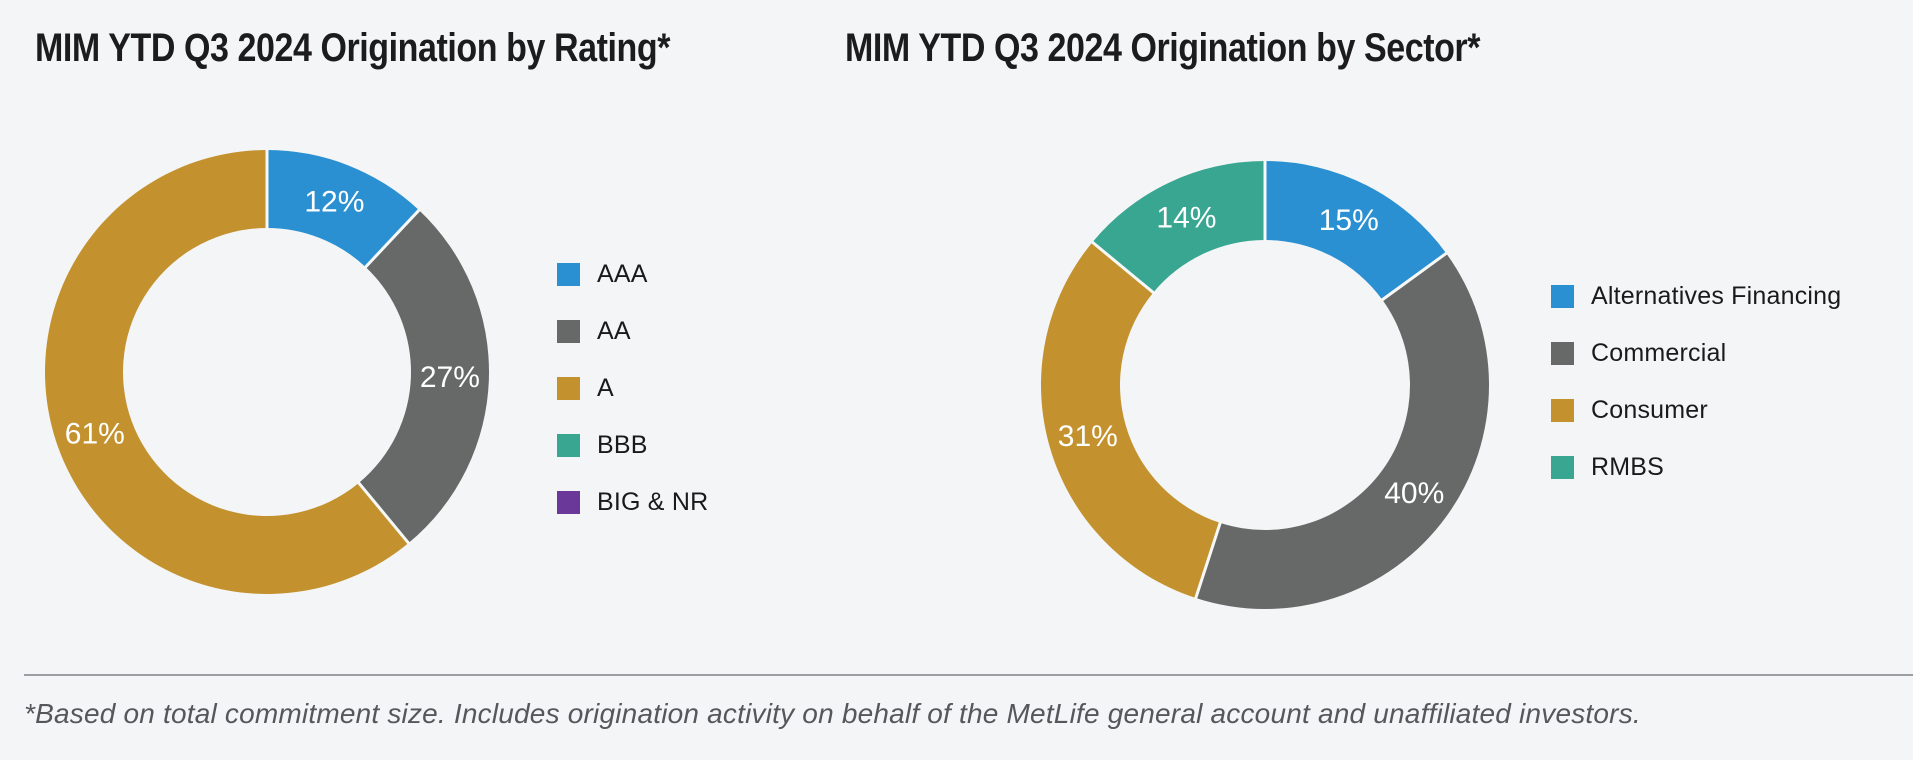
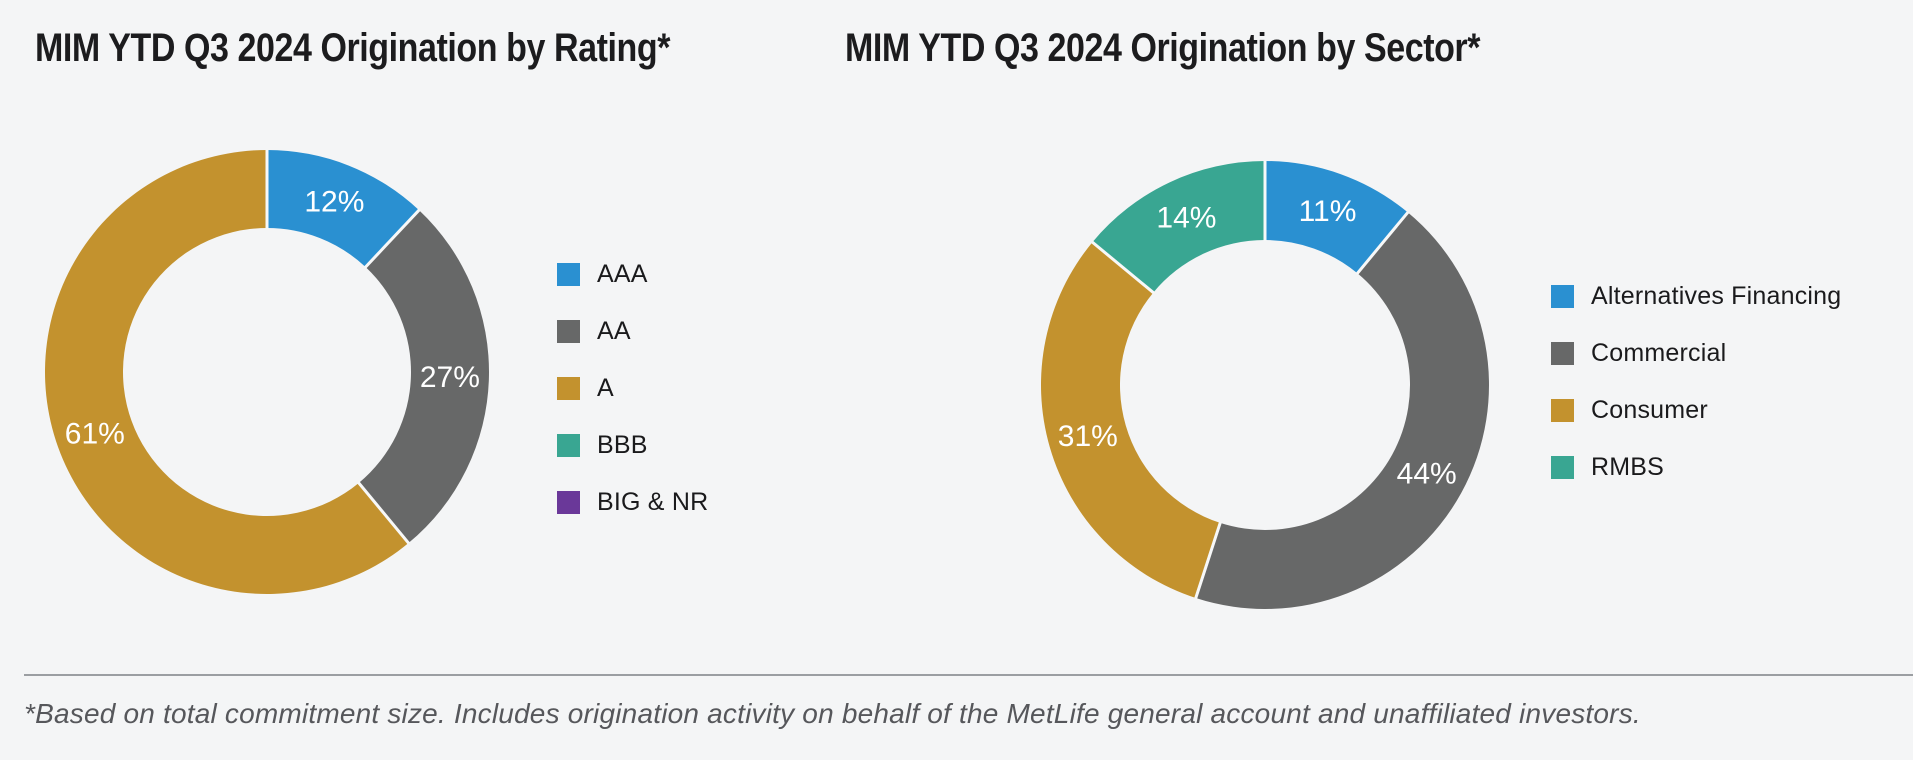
MIM YTD Q3 2024 Origination by Sector*/Alternatives Financing: 15% -> 11%
MIM YTD Q3 2024 Origination by Sector*/Commercial: 40% -> 44%
